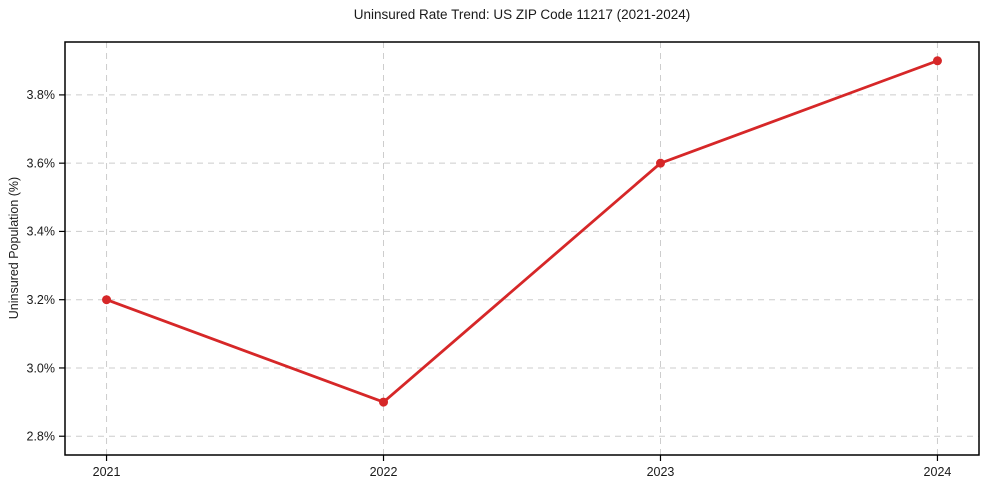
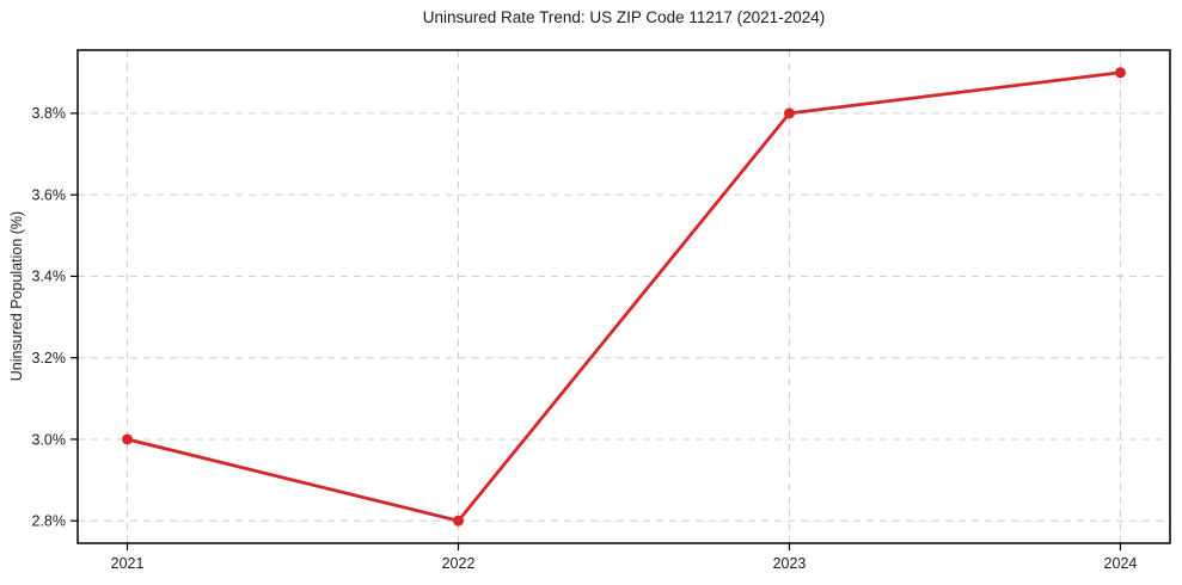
2021: 3.2% -> 3.0%
2022: 2.9% -> 2.8%
2023: 3.6% -> 3.8%
